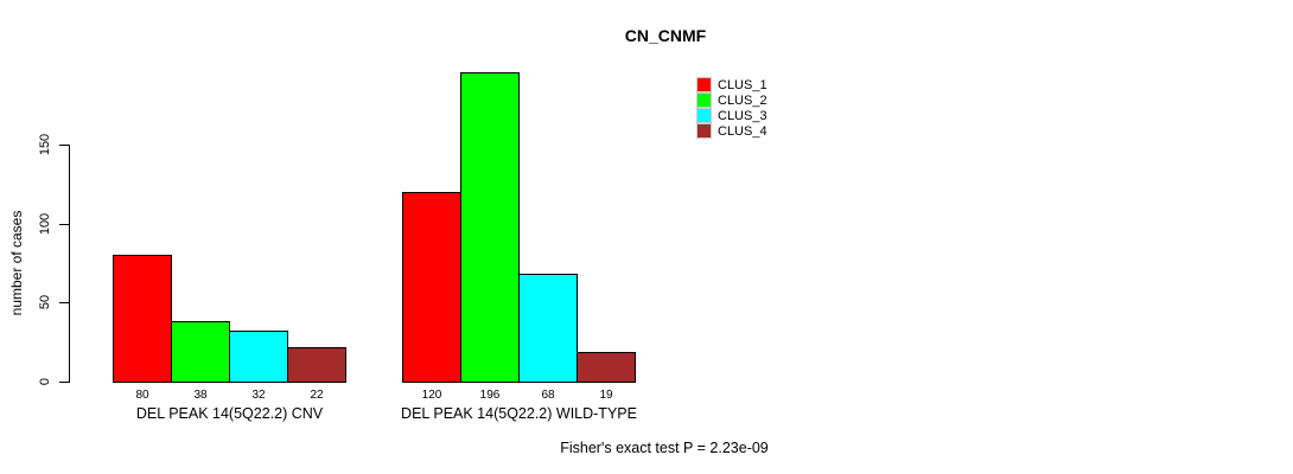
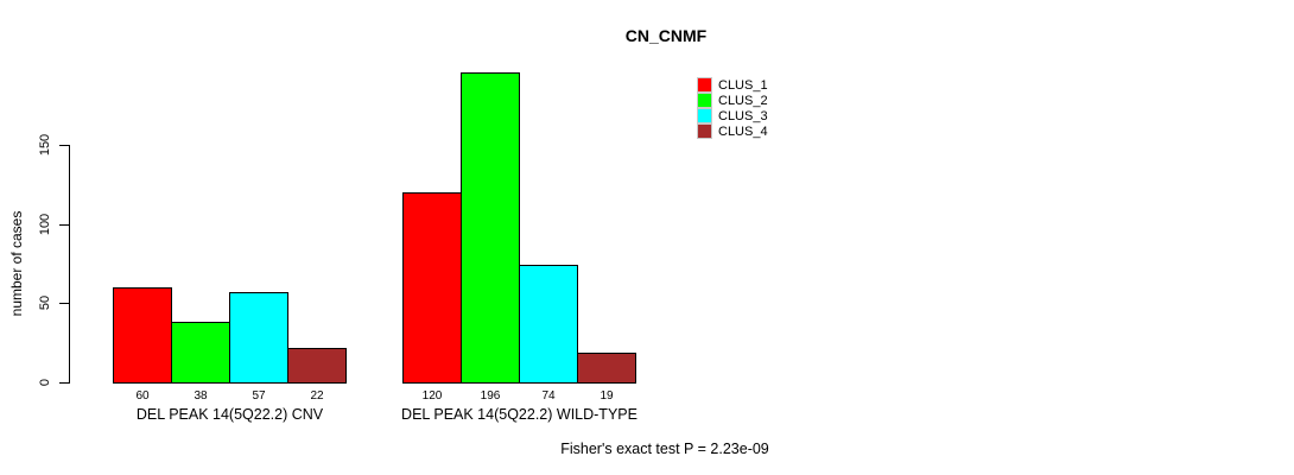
CLUS_1/DEL PEAK 14(5Q22.2) CNV: 80 -> 60
CLUS_3/DEL PEAK 14(5Q22.2) CNV: 32 -> 57
CLUS_3/DEL PEAK 14(5Q22.2) WILD-TYPE: 68 -> 74
